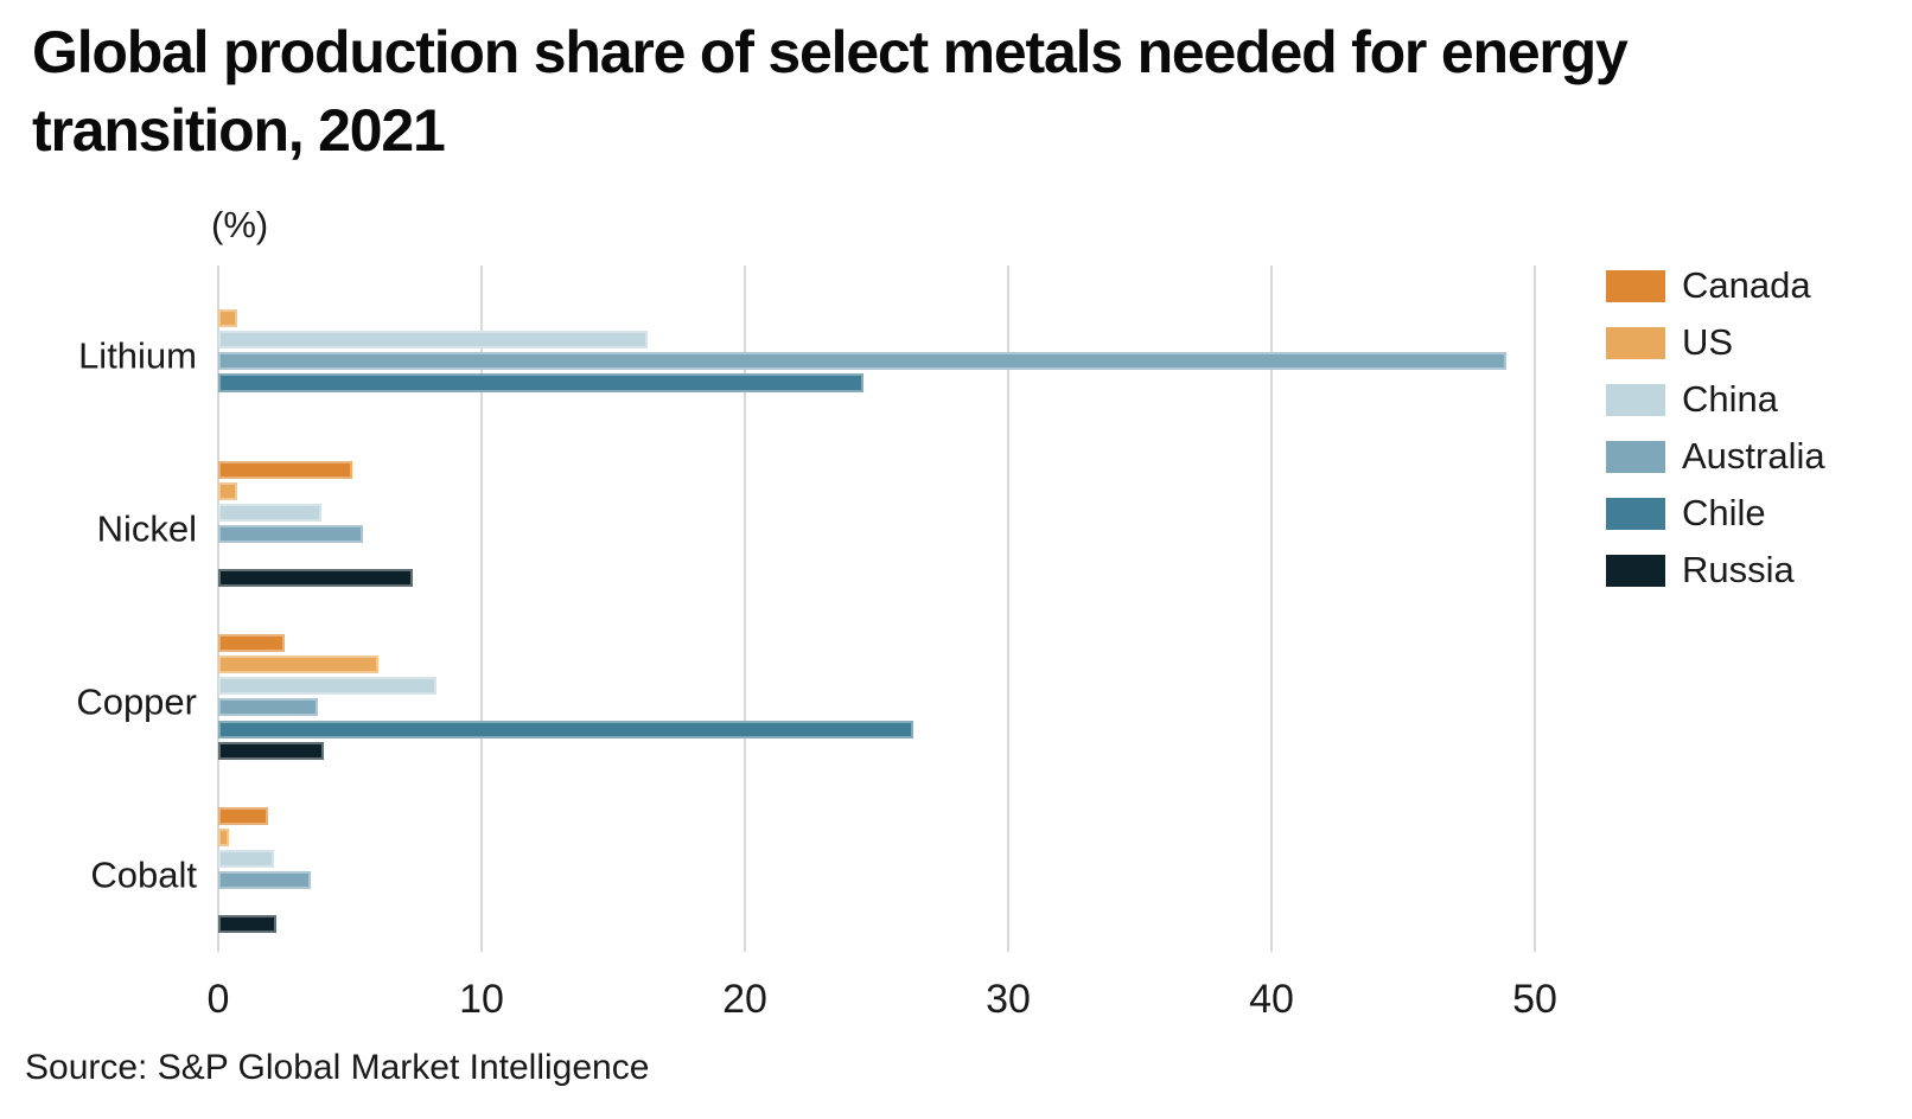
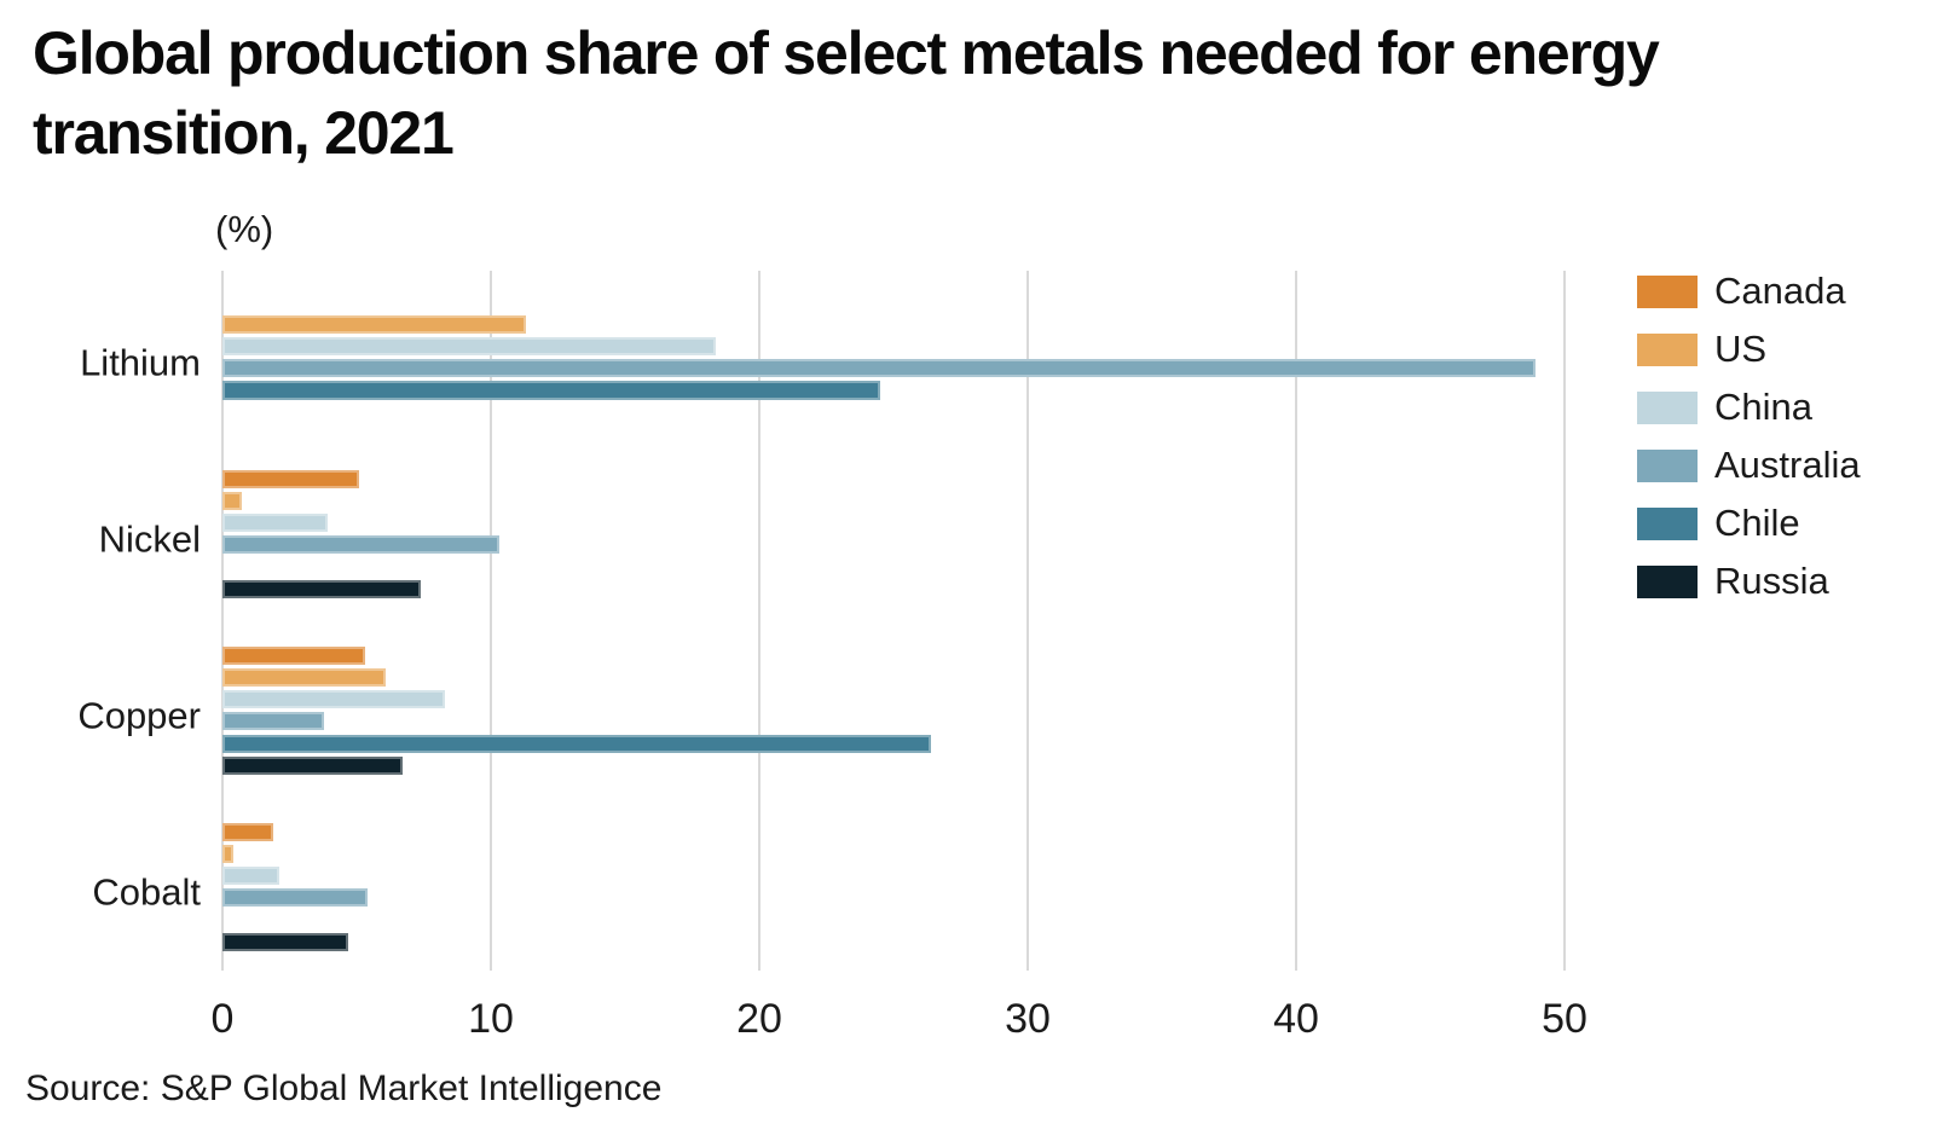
US/Lithium: 0.7 -> 11.3
China/Lithium: 16.3 -> 18.4
Australia/Nickel: 5.5 -> 10.3
Canada/Copper: 2.5 -> 5.3
Russia/Copper: 4.0 -> 6.7
Australia/Cobalt: 3.5 -> 5.4
Russia/Cobalt: 2.2 -> 4.7
